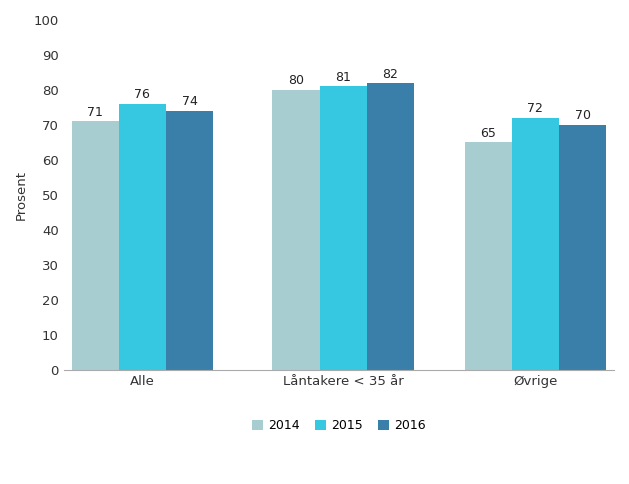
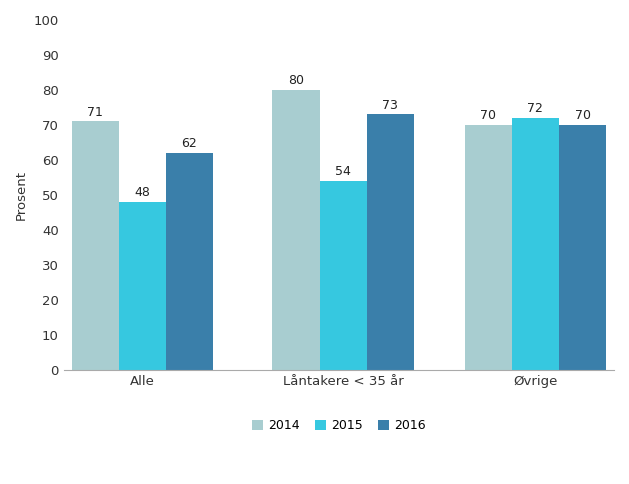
2015/Alle: 76 -> 48
2016/Alle: 74 -> 62
2015/Låntakere < 35 år: 81 -> 54
2016/Låntakere < 35 år: 82 -> 73
2014/Øvrige: 65 -> 70
